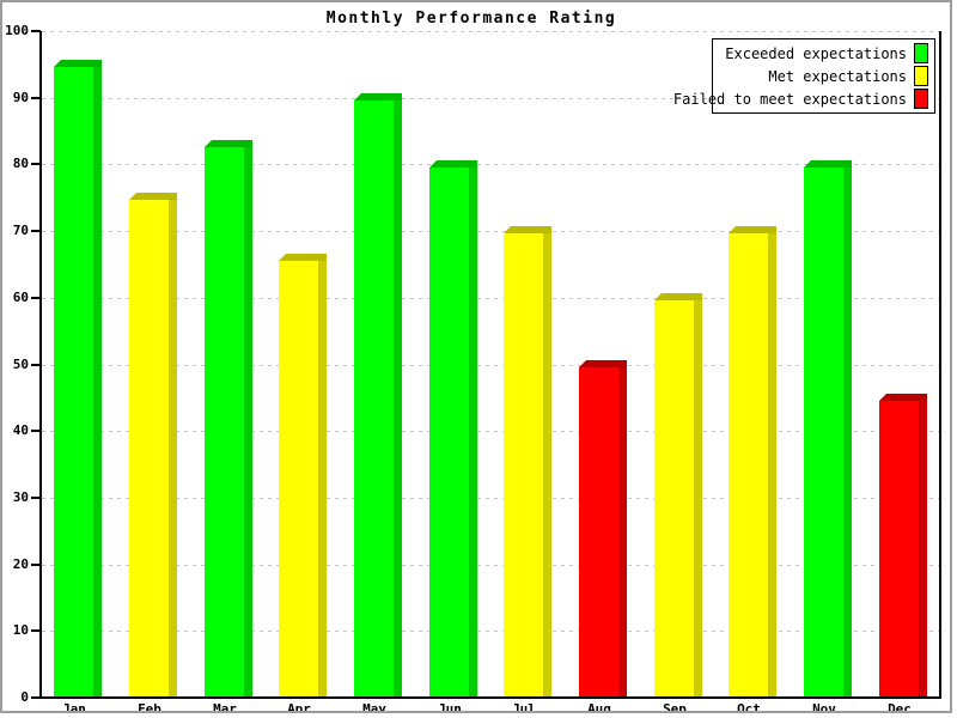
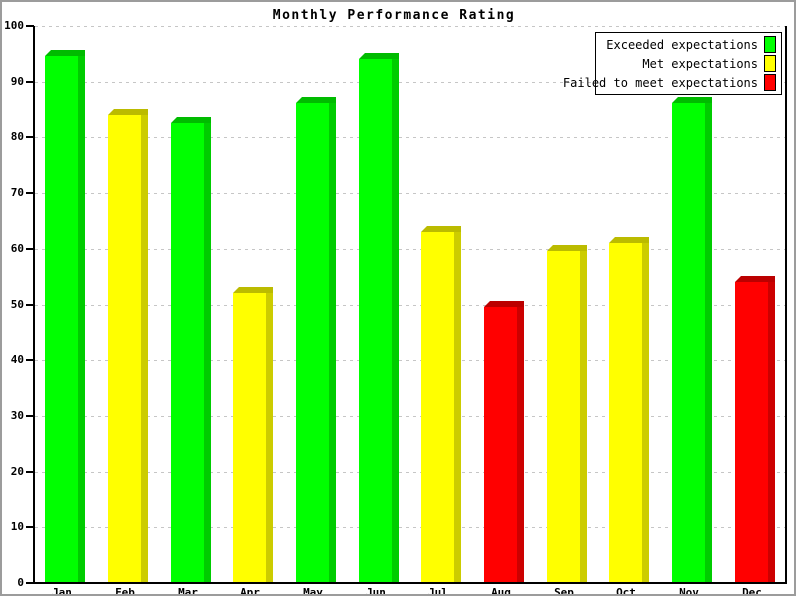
Feb: 76 -> 85
Apr: 66 -> 53
May: 90 -> 87
Jun: 80 -> 95
Jul: 70 -> 64
Oct: 70 -> 62
Nov: 80 -> 87
Dec: 46 -> 55
